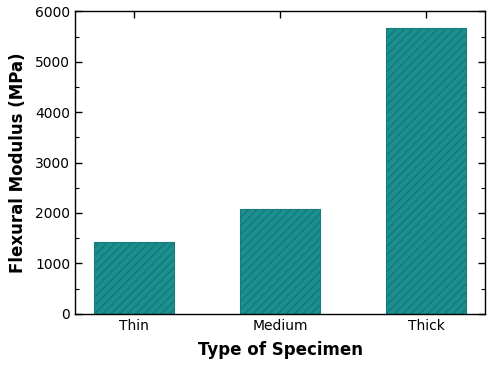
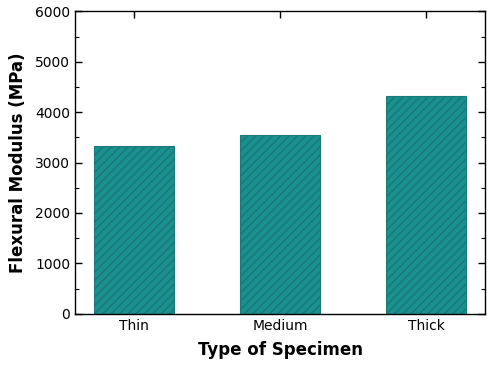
Thin: 1420 -> 3320
Medium: 2080 -> 3540
Thick: 5670 -> 4320
